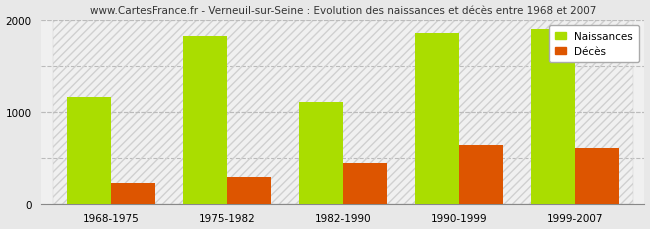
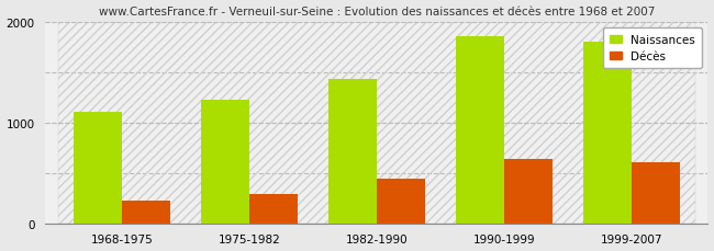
Naissances/1968-1975: 1160 -> 1100
Naissances/1975-1982: 1820 -> 1220
Naissances/1982-1990: 1100 -> 1430
Naissances/1999-2007: 1900 -> 1800
